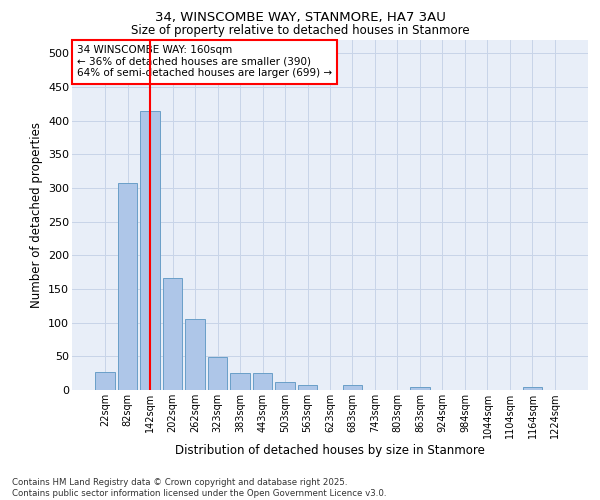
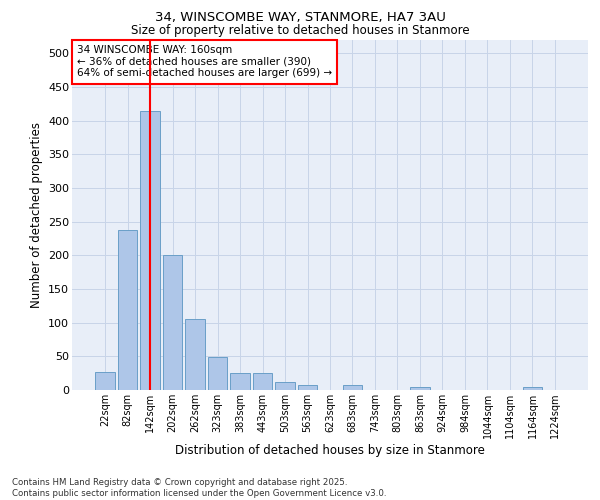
82sqm: 308 -> 237
202sqm: 166 -> 200
